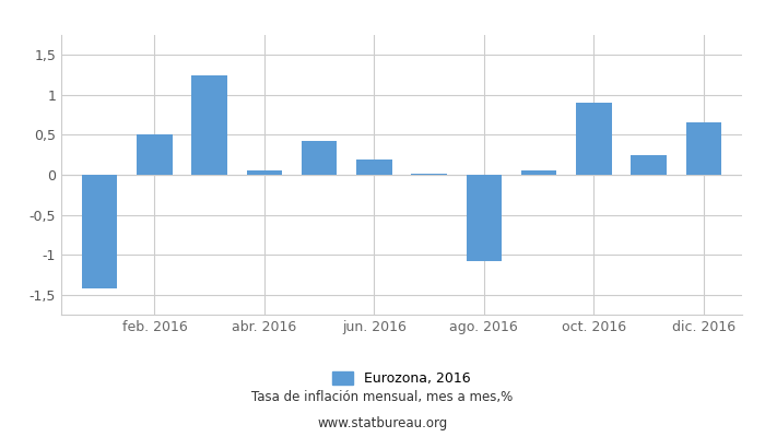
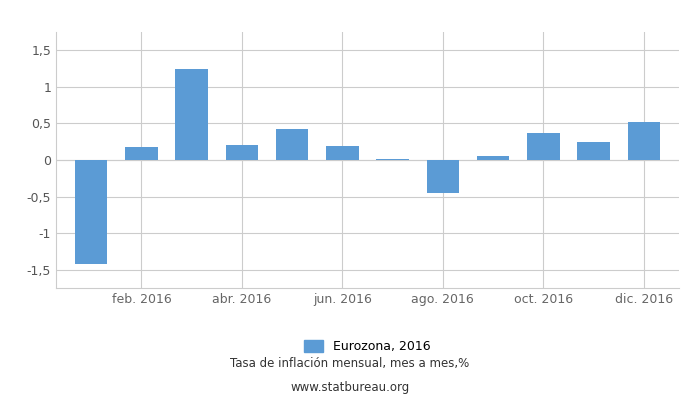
feb. 2016: 0,50 -> 0,18
abr. 2016: 0,06 -> 0,21
ago. 2016: -1,08 -> -0,45
oct. 2016: 0,90 -> 0,37
dic. 2016: 0,66 -> 0,52
